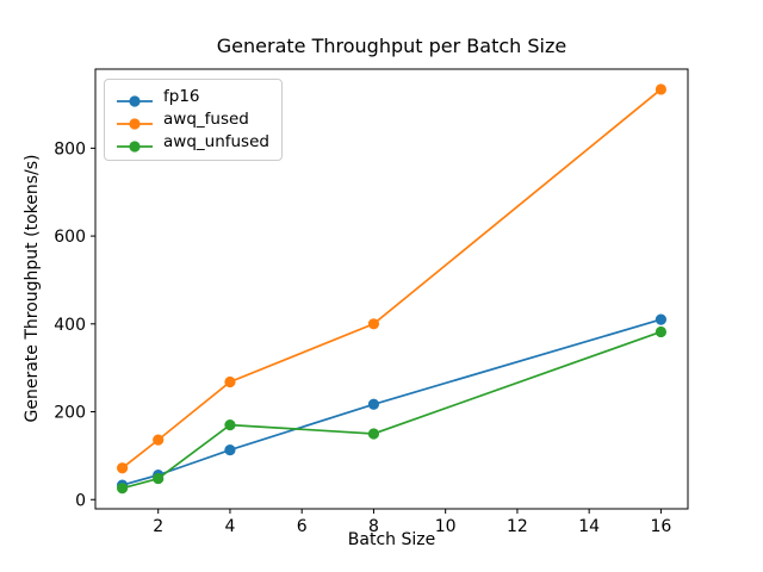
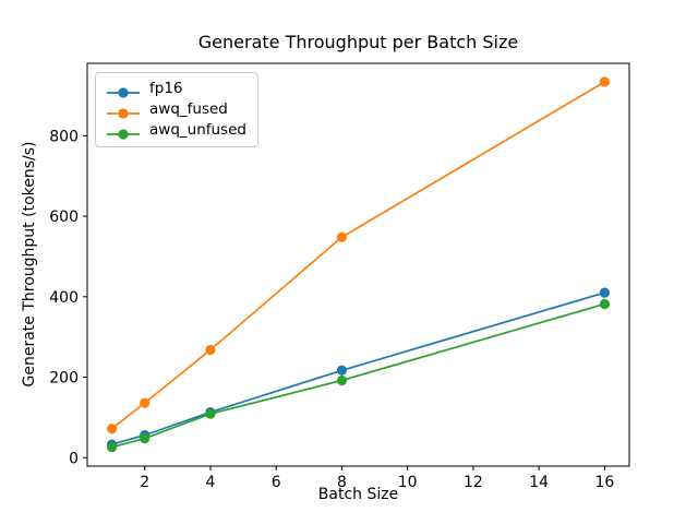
awq_unfused/4: 170 -> 110
awq_fused/8: 400 -> 550
awq_unfused/8: 150 -> 190
